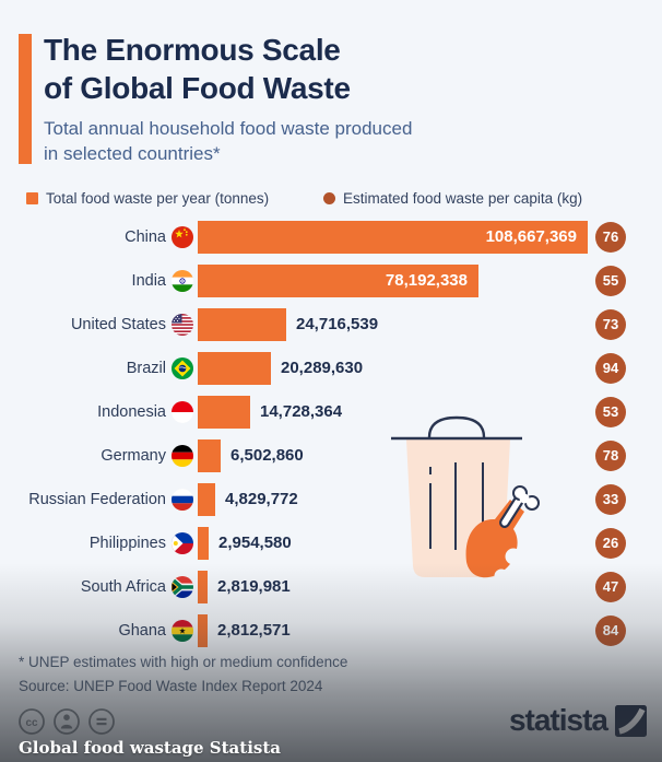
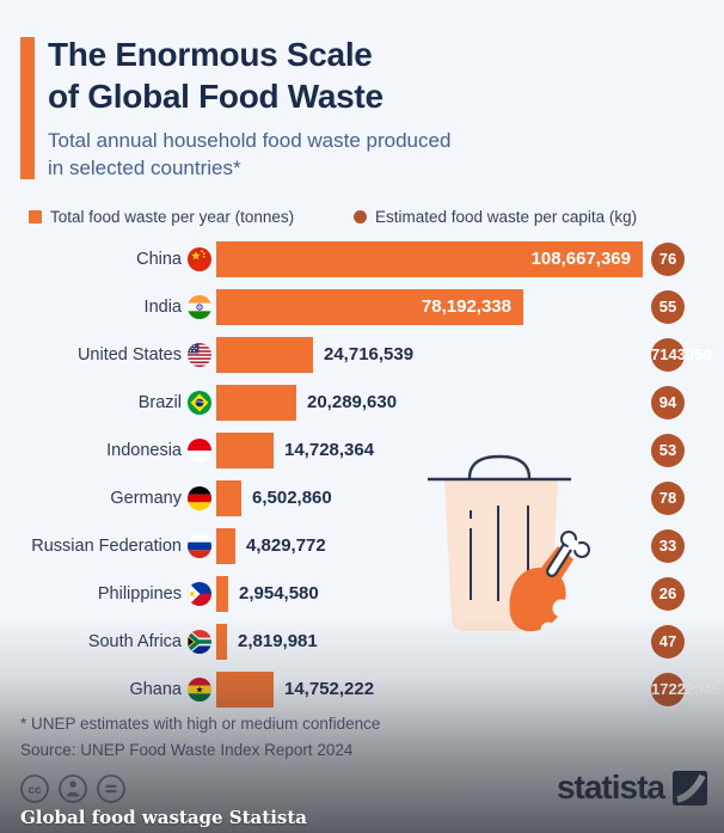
Estimated food waste per capita (kg)/United States: 73 -> 7143050
Total food waste per year (tonnes)/Ghana: 2,812,571 -> 14,752,222
Estimated food waste per capita (kg)/Ghana: 84 -> 17222045
